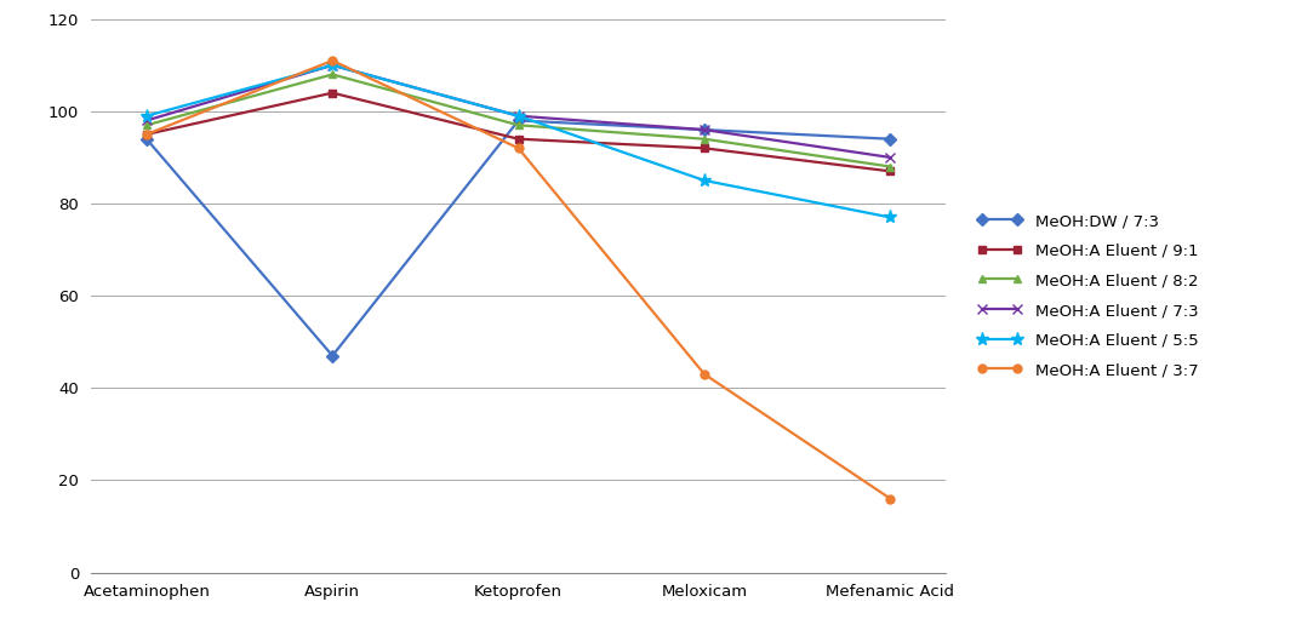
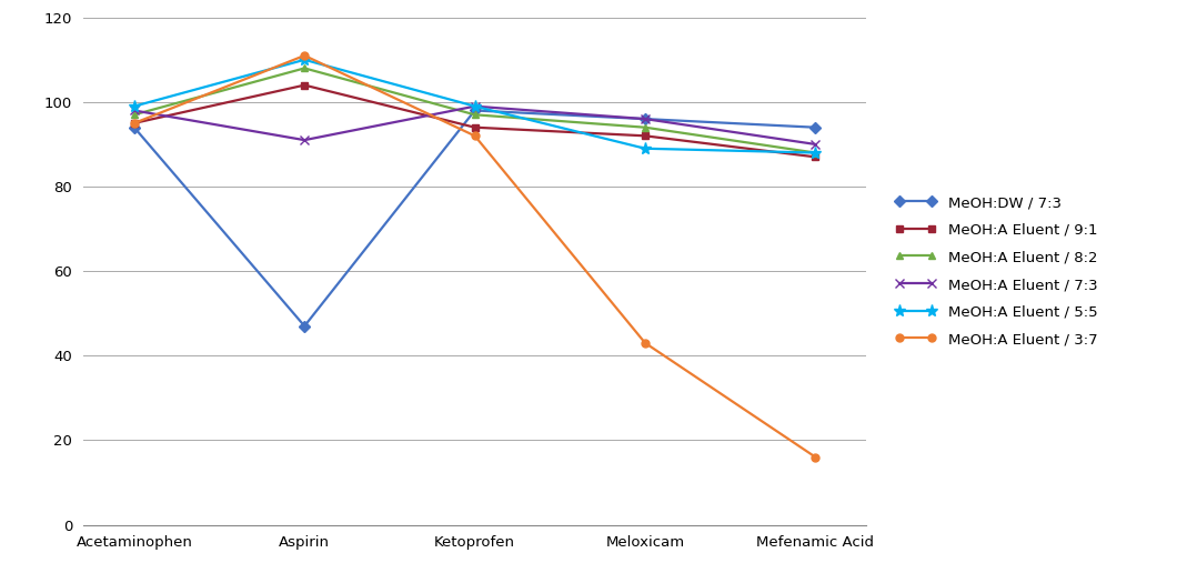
MeOH:A Eluent / 7:3/Aspirin: 110 -> 91
MeOH:A Eluent / 5:5/Meloxicam: 85 -> 89
MeOH:A Eluent / 5:5/Mefenamic Acid: 77 -> 88
